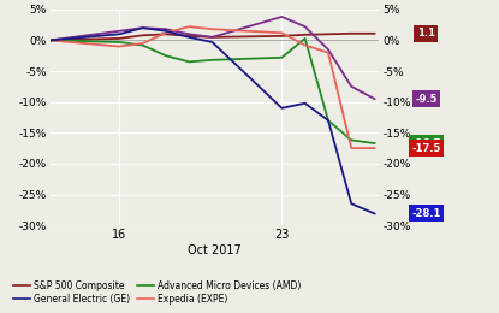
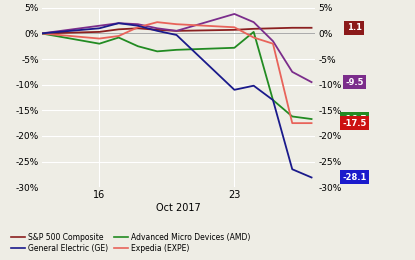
Advanced Micro Devices (AMD)/16: -0.3% -> -2.0%
